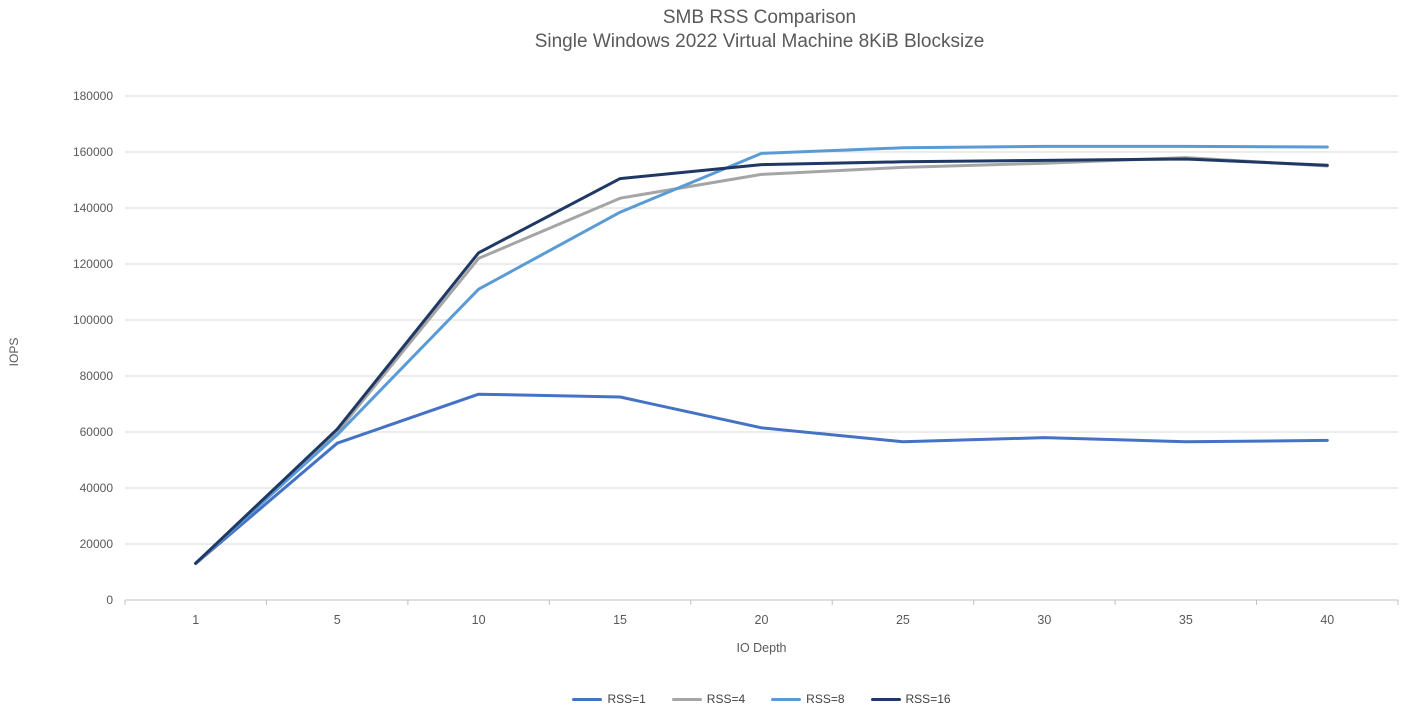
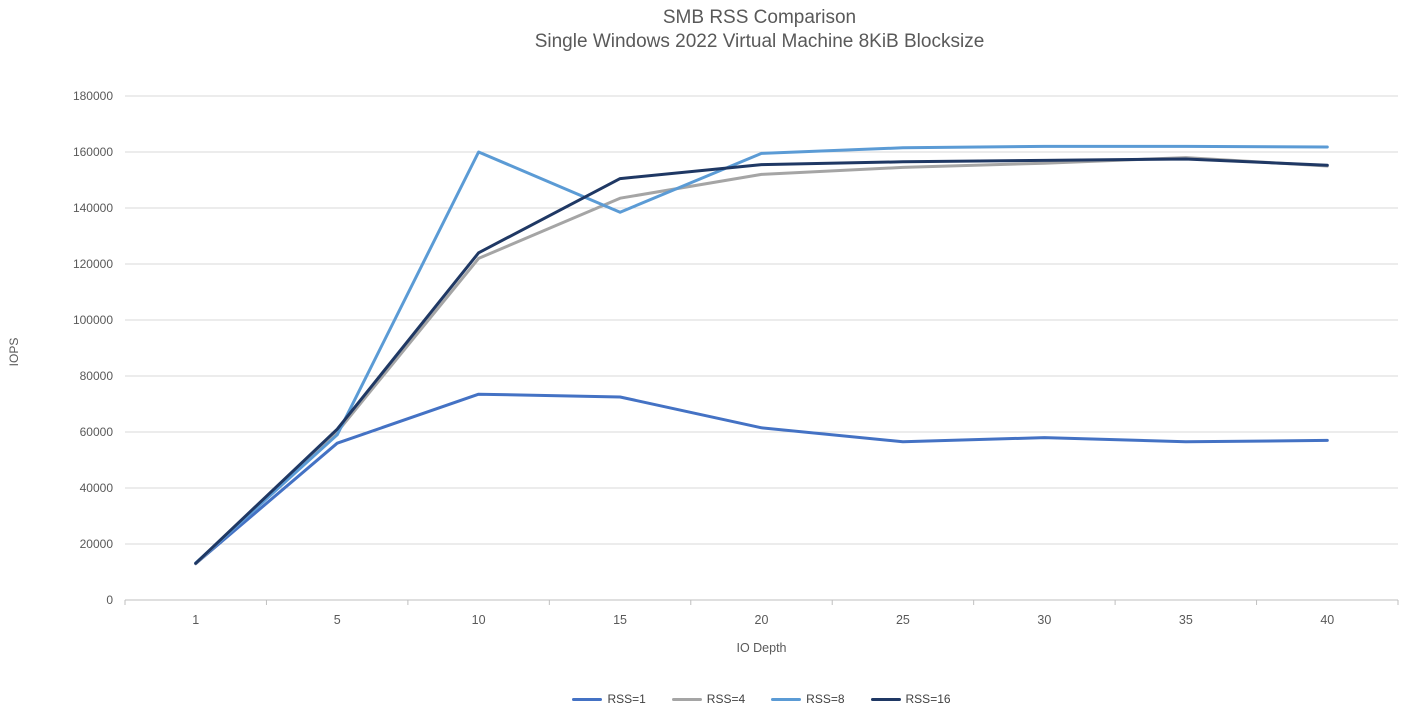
RSS=8/10: 111000 -> 160000
